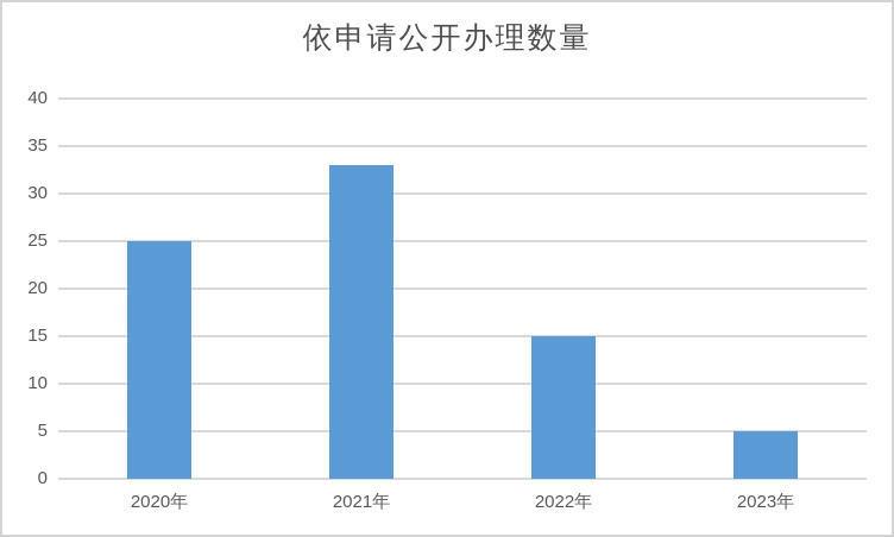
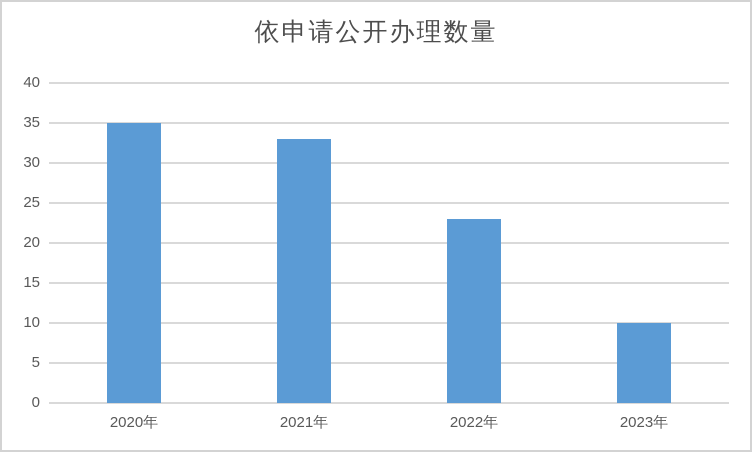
2020年: 25 -> 35
2022年: 15 -> 23
2023年: 5 -> 10
